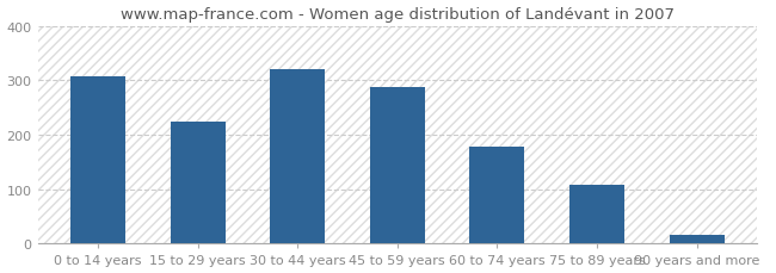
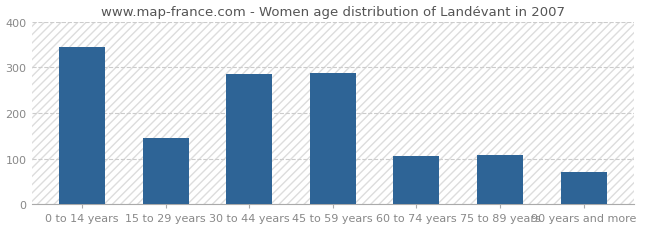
0 to 14 years: 307 -> 345
15 to 29 years: 224 -> 145
30 to 44 years: 320 -> 285
60 to 74 years: 177 -> 105
90 years and more: 17 -> 70
